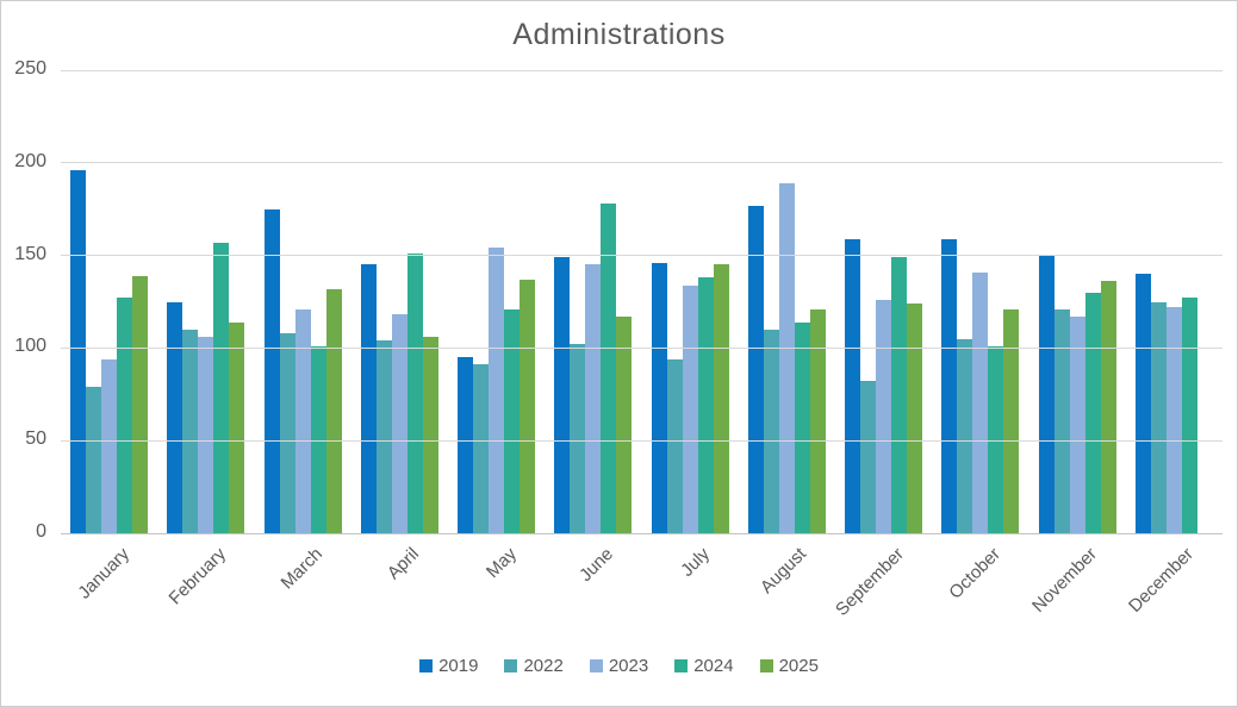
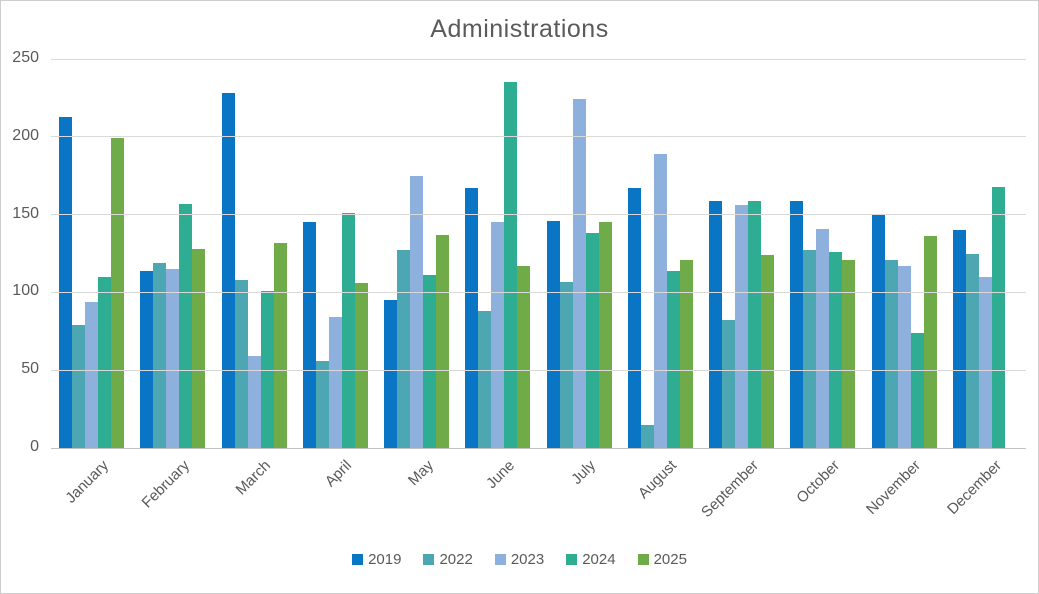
2019/January: 196 -> 213
2024/January: 127 -> 110
2025/January: 139 -> 199
2019/February: 125 -> 114
2022/February: 110 -> 119
2023/February: 106 -> 115
2025/February: 114 -> 128
2019/March: 175 -> 228
2023/March: 121 -> 59
2022/April: 104 -> 56
2023/April: 118 -> 84
2022/May: 91 -> 127
2023/May: 154 -> 175
2024/May: 121 -> 111
2019/June: 149 -> 167
2022/June: 102 -> 88
2024/June: 178 -> 235
2022/July: 94 -> 107
2023/July: 134 -> 224
2019/August: 177 -> 167
2022/August: 110 -> 15
2023/September: 126 -> 156
2024/September: 149 -> 159
2022/October: 105 -> 127
2024/October: 101 -> 126
2024/November: 130 -> 74
2023/December: 122 -> 110
2024/December: 127 -> 168
